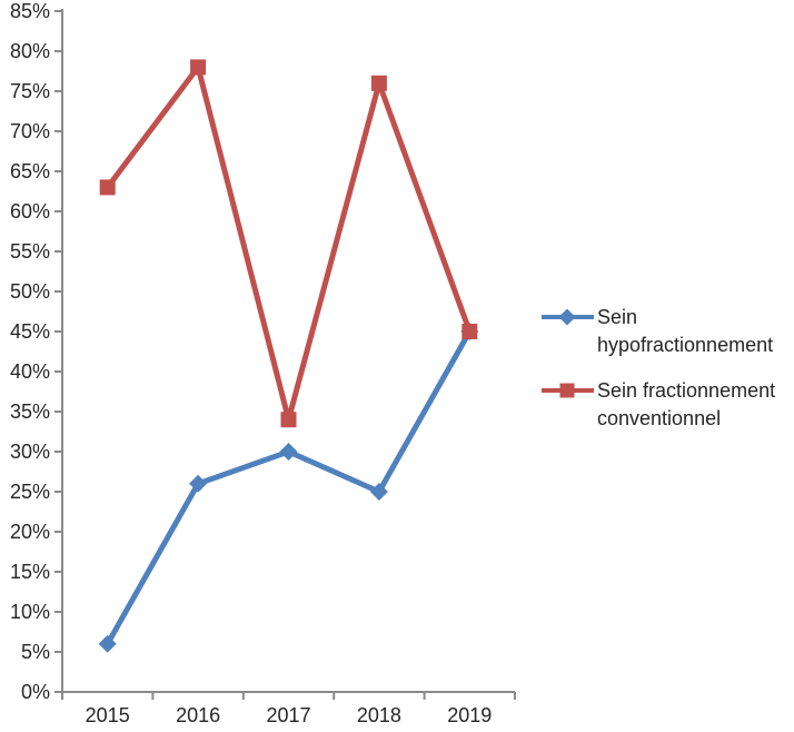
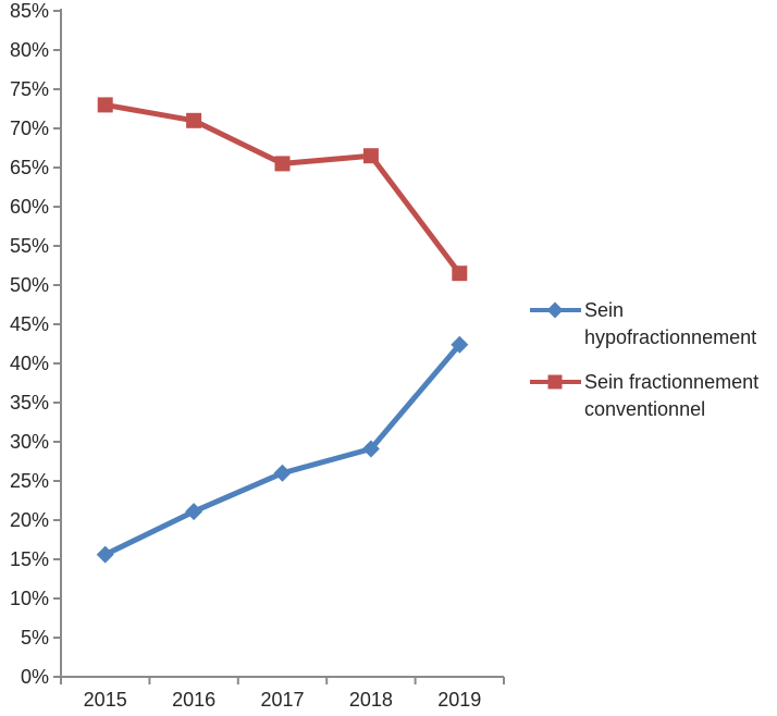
Sein hypofractionnement/2015: 6% -> 16%
Sein fractionnement conventionnel/2015: 63% -> 73%
Sein hypofractionnement/2016: 26% -> 21%
Sein fractionnement conventionnel/2016: 78% -> 71%
Sein hypofractionnement/2017: 30% -> 26%
Sein fractionnement conventionnel/2017: 34% -> 66%
Sein hypofractionnement/2018: 25% -> 29%
Sein fractionnement conventionnel/2018: 76% -> 66%
Sein hypofractionnement/2019: 45% -> 42%
Sein fractionnement conventionnel/2019: 45% -> 52%
